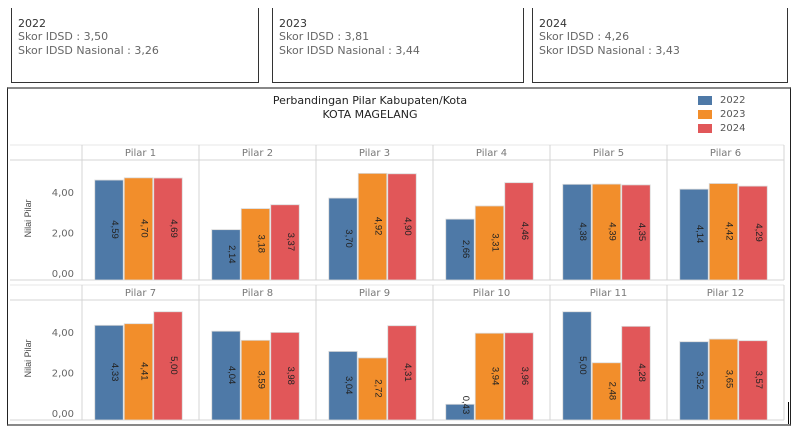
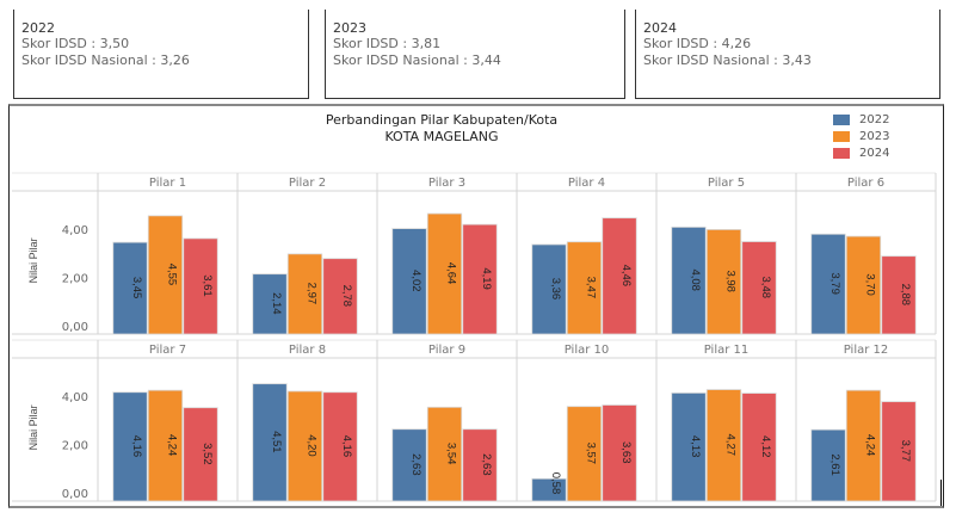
2022/Pilar 1: 4,59 -> 3,45
2023/Pilar 1: 4,70 -> 4,55
2024/Pilar 1: 4,69 -> 3,61
2023/Pilar 2: 3,18 -> 2,97
2024/Pilar 2: 3,37 -> 2,78
2022/Pilar 3: 3,70 -> 4,02
2023/Pilar 3: 4,92 -> 4,64
2024/Pilar 3: 4,90 -> 4,19
2022/Pilar 4: 2,66 -> 3,36
2023/Pilar 4: 3,31 -> 3,47
2022/Pilar 5: 4,38 -> 4,08
2023/Pilar 5: 4,39 -> 3,98
2024/Pilar 5: 4,35 -> 3,48
2022/Pilar 6: 4,14 -> 3,79
2023/Pilar 6: 4,42 -> 3,70
2024/Pilar 6: 4,29 -> 2,88
2022/Pilar 7: 4,33 -> 4,16
2023/Pilar 7: 4,41 -> 4,24
2024/Pilar 7: 5,00 -> 3,52
2022/Pilar 8: 4,04 -> 4,51
2023/Pilar 8: 3,59 -> 4,20
2024/Pilar 8: 3,98 -> 4,16
2022/Pilar 9: 3,04 -> 2,63
2023/Pilar 9: 2,72 -> 3,54
2024/Pilar 9: 4,31 -> 2,63
2022/Pilar 10: 0,43 -> 0,58
2023/Pilar 10: 3,94 -> 3,57
2024/Pilar 10: 3,96 -> 3,63
2022/Pilar 11: 5,00 -> 4,13
2023/Pilar 11: 2,48 -> 4,27
2024/Pilar 11: 4,28 -> 4,12
2022/Pilar 12: 3,52 -> 2,61
2023/Pilar 12: 3,65 -> 4,24
2024/Pilar 12: 3,57 -> 3,77
